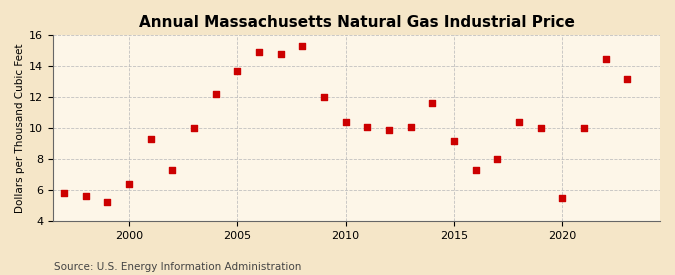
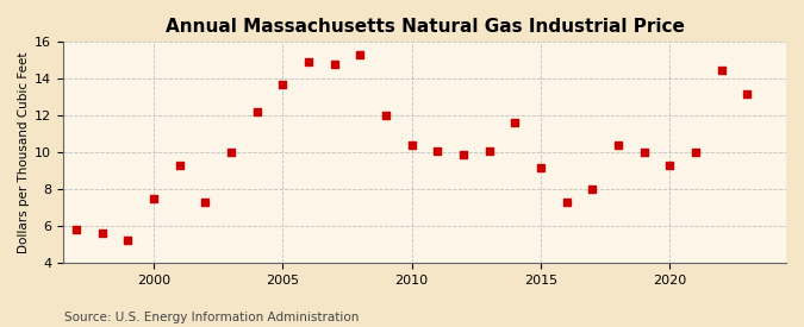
2000: 6.4 -> 7.5
2020: 5.5 -> 9.3
